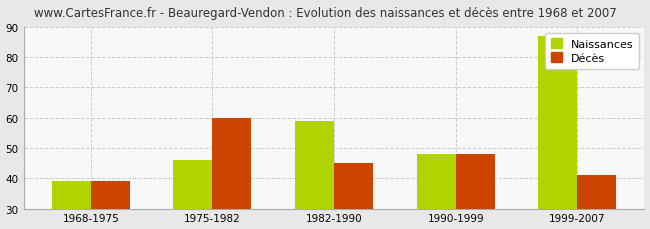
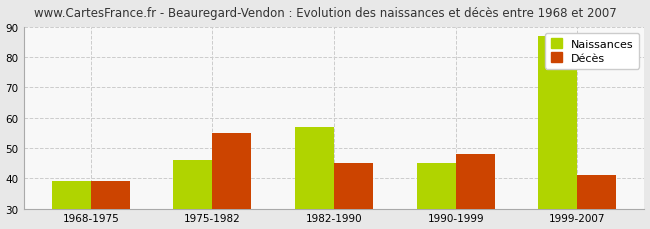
Décès/1975-1982: 60 -> 55
Naissances/1982-1990: 59 -> 57
Naissances/1990-1999: 48 -> 45
